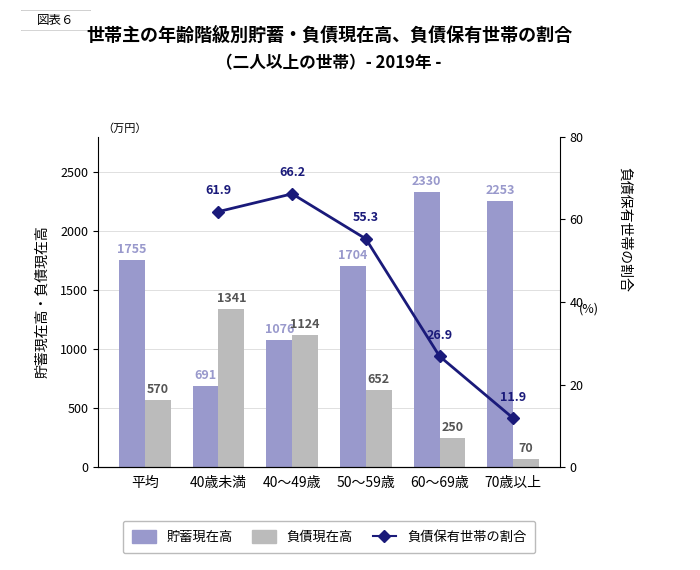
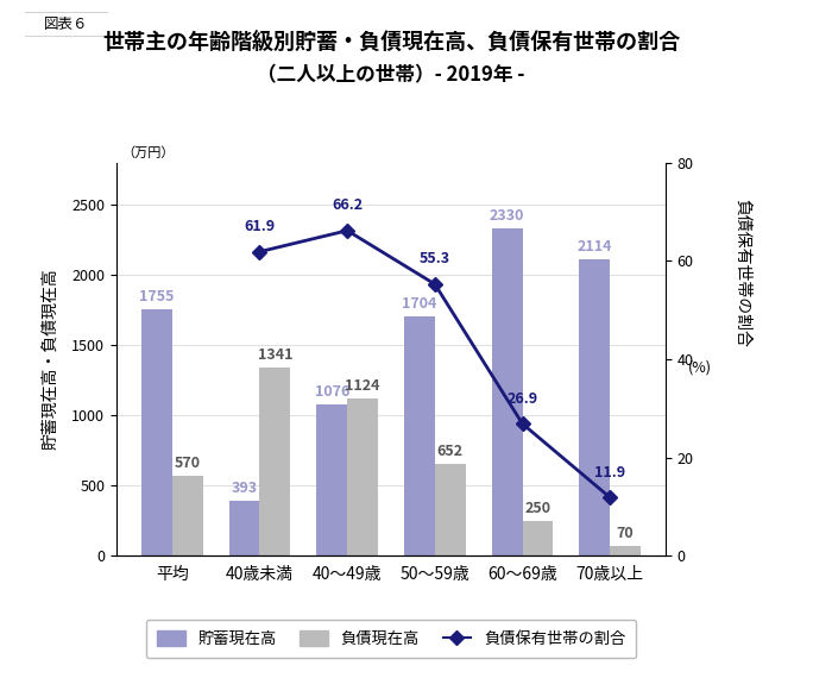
貯蓄現在高/40歳未満: 691 -> 393
貯蓄現在高/70歳以上: 2253 -> 2114
